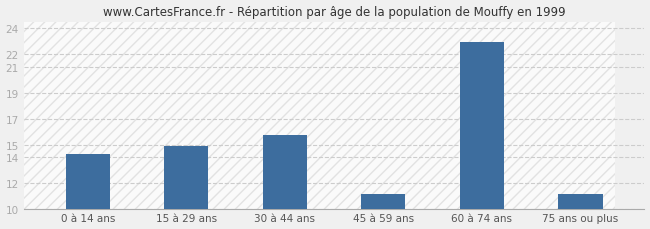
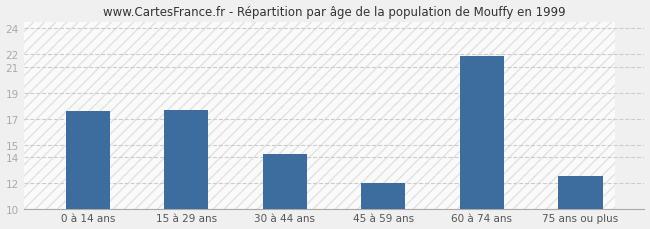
0 à 14 ans: 14.3 -> 17.6
15 à 29 ans: 14.9 -> 17.7
30 à 44 ans: 15.7 -> 14.3
45 à 59 ans: 11.2 -> 12.0
60 à 74 ans: 22.9 -> 21.8
75 ans ou plus: 11.2 -> 12.6
